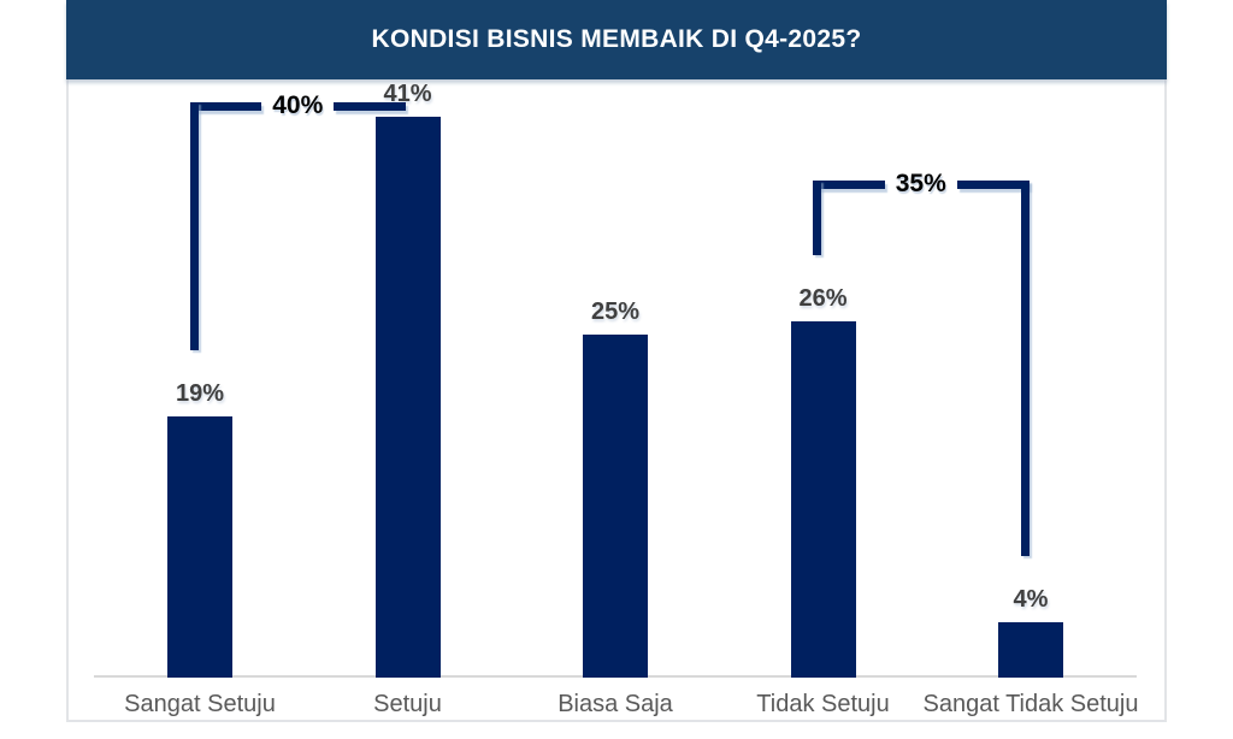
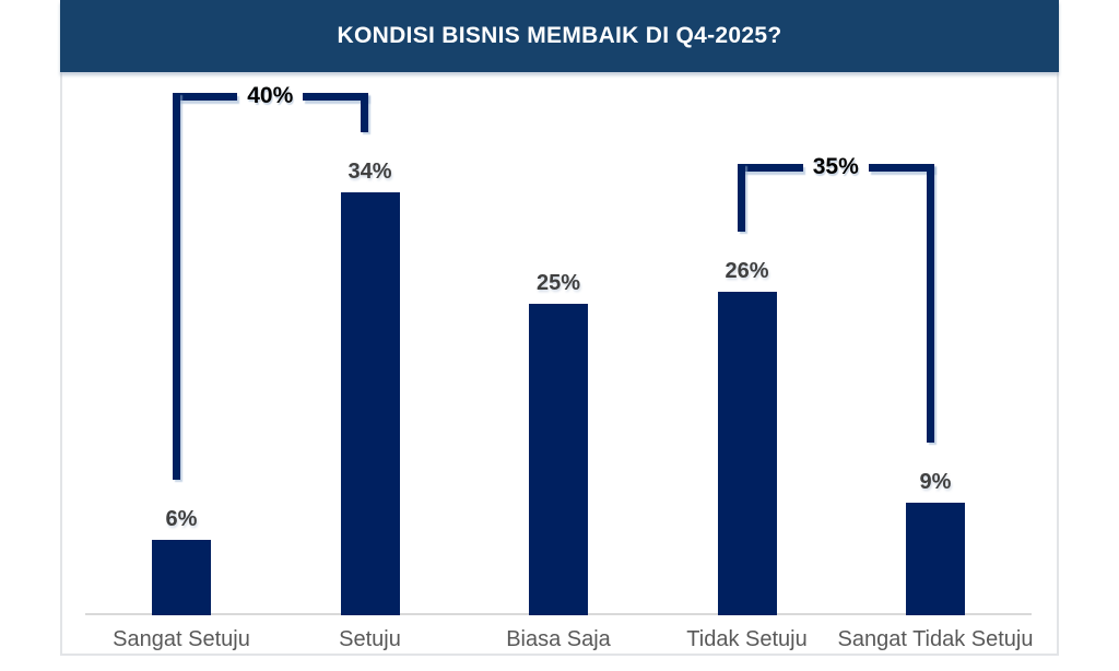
Sangat Setuju: 19% -> 6%
Setuju: 41% -> 34%
Sangat Tidak Setuju: 4% -> 9%
